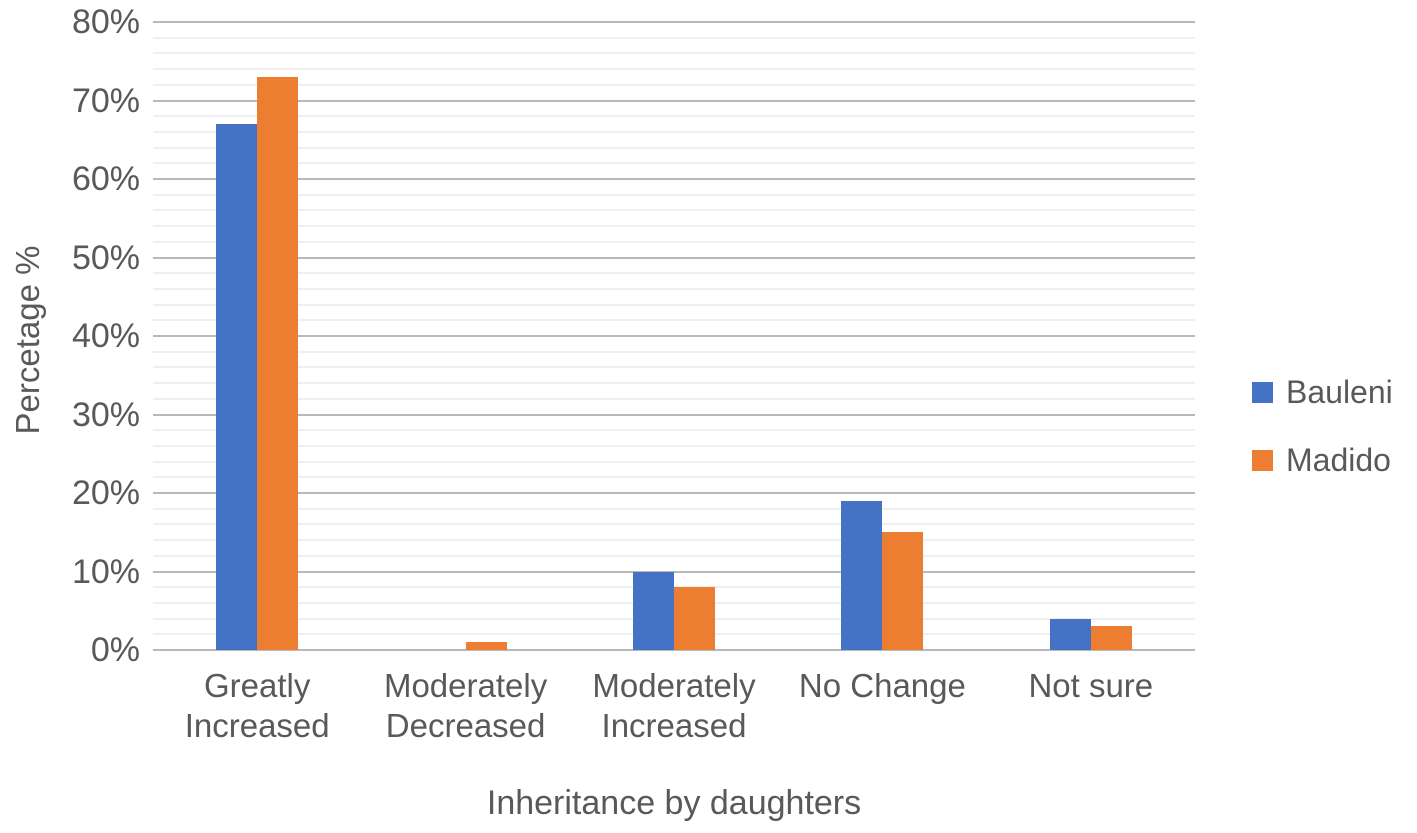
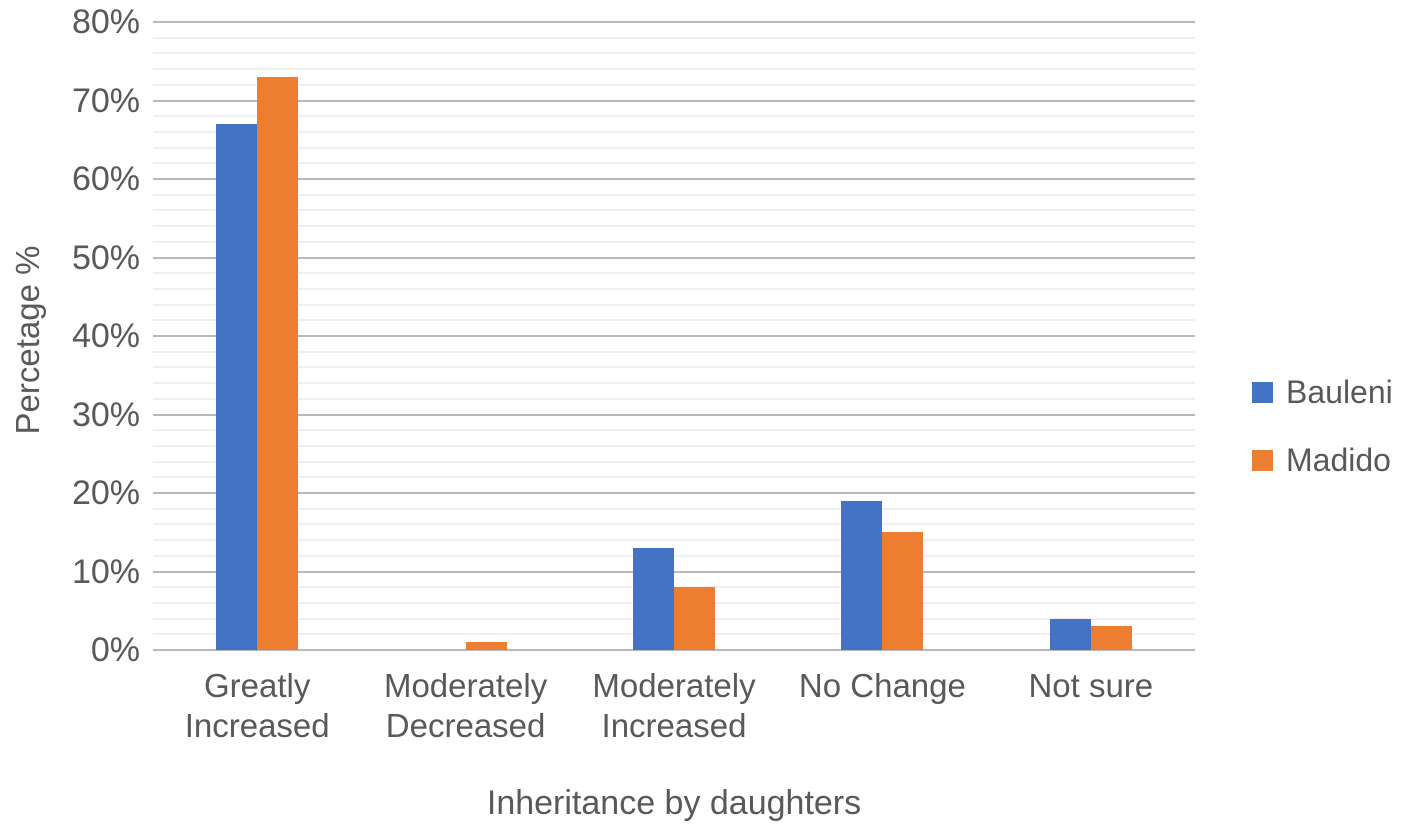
Bauleni/Moderately Increased: 10% -> 13%
